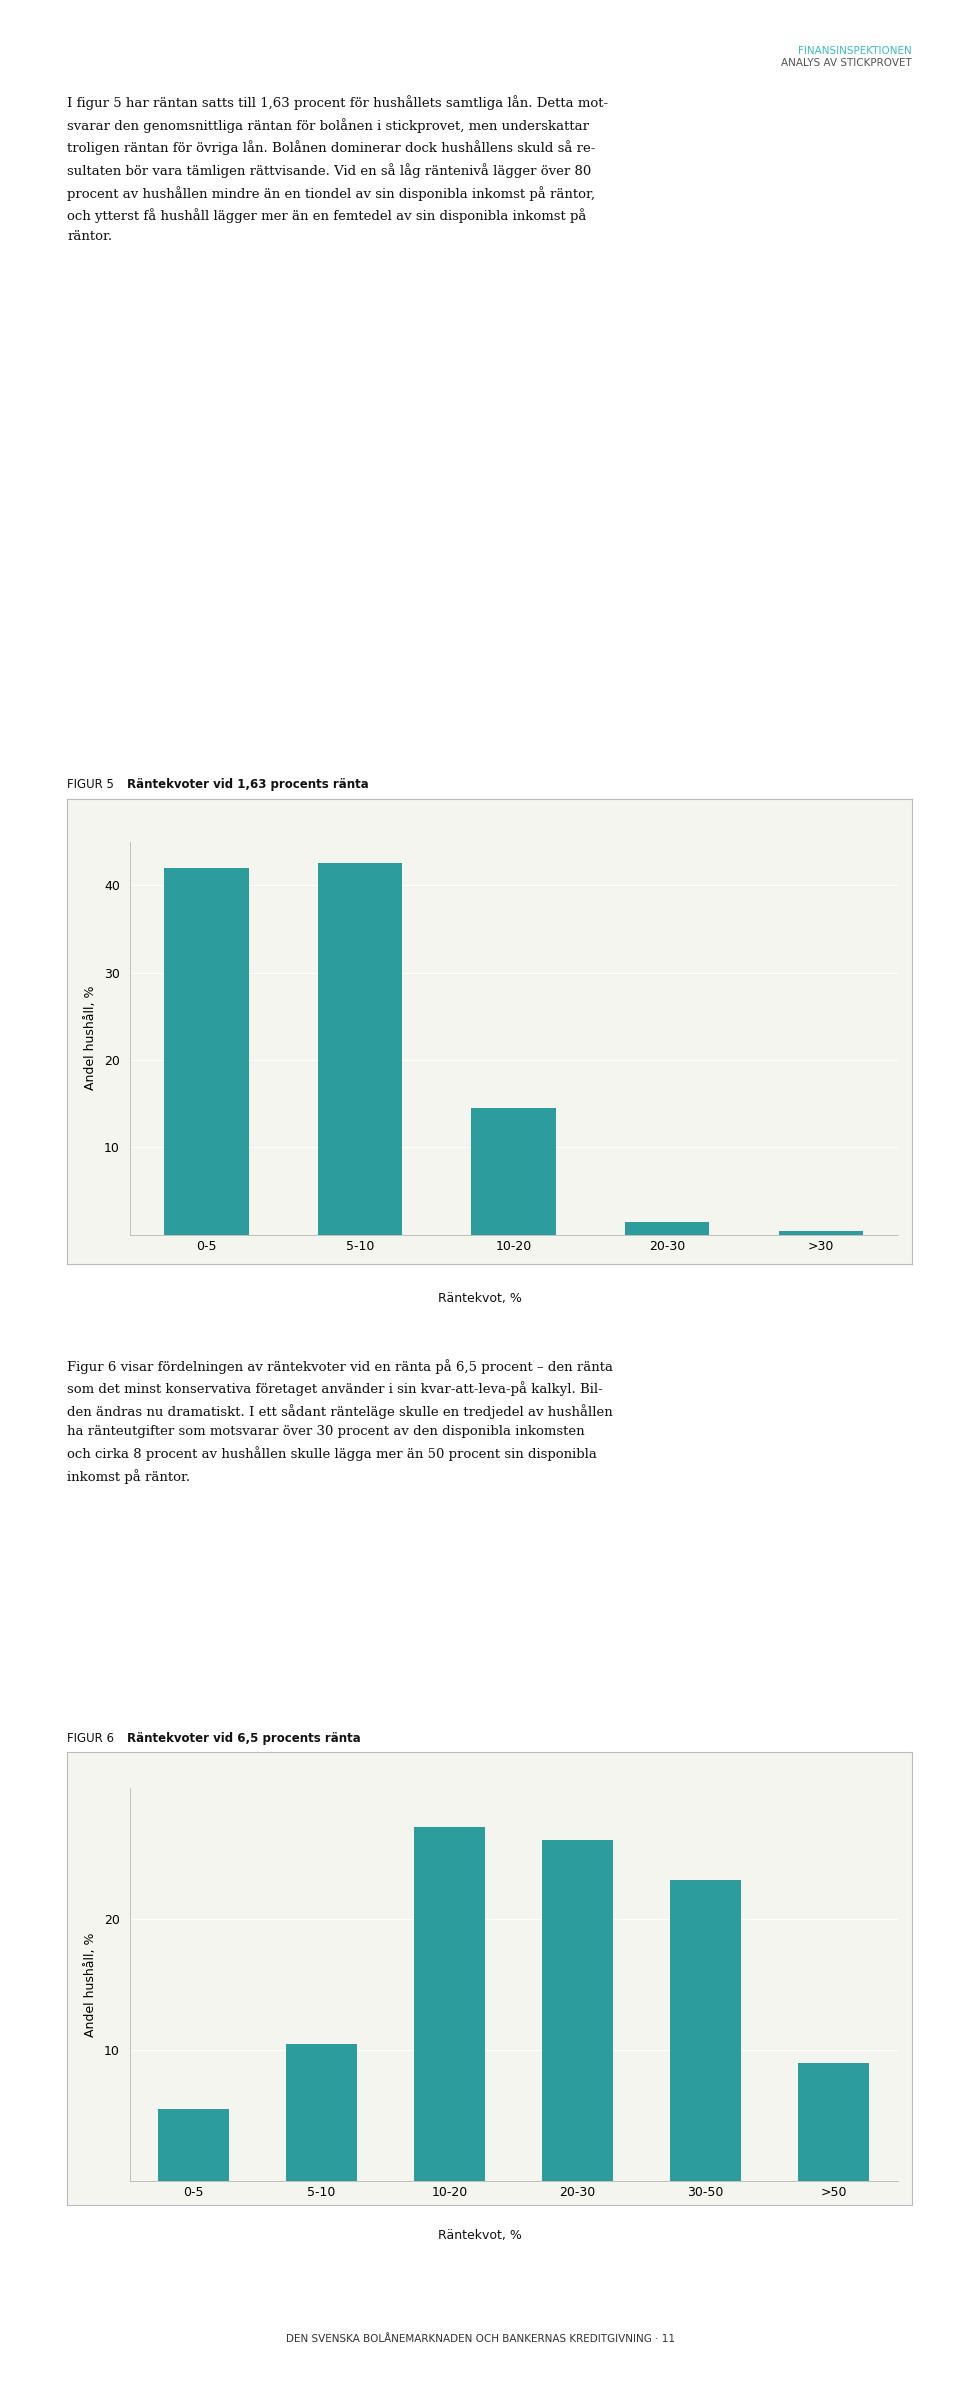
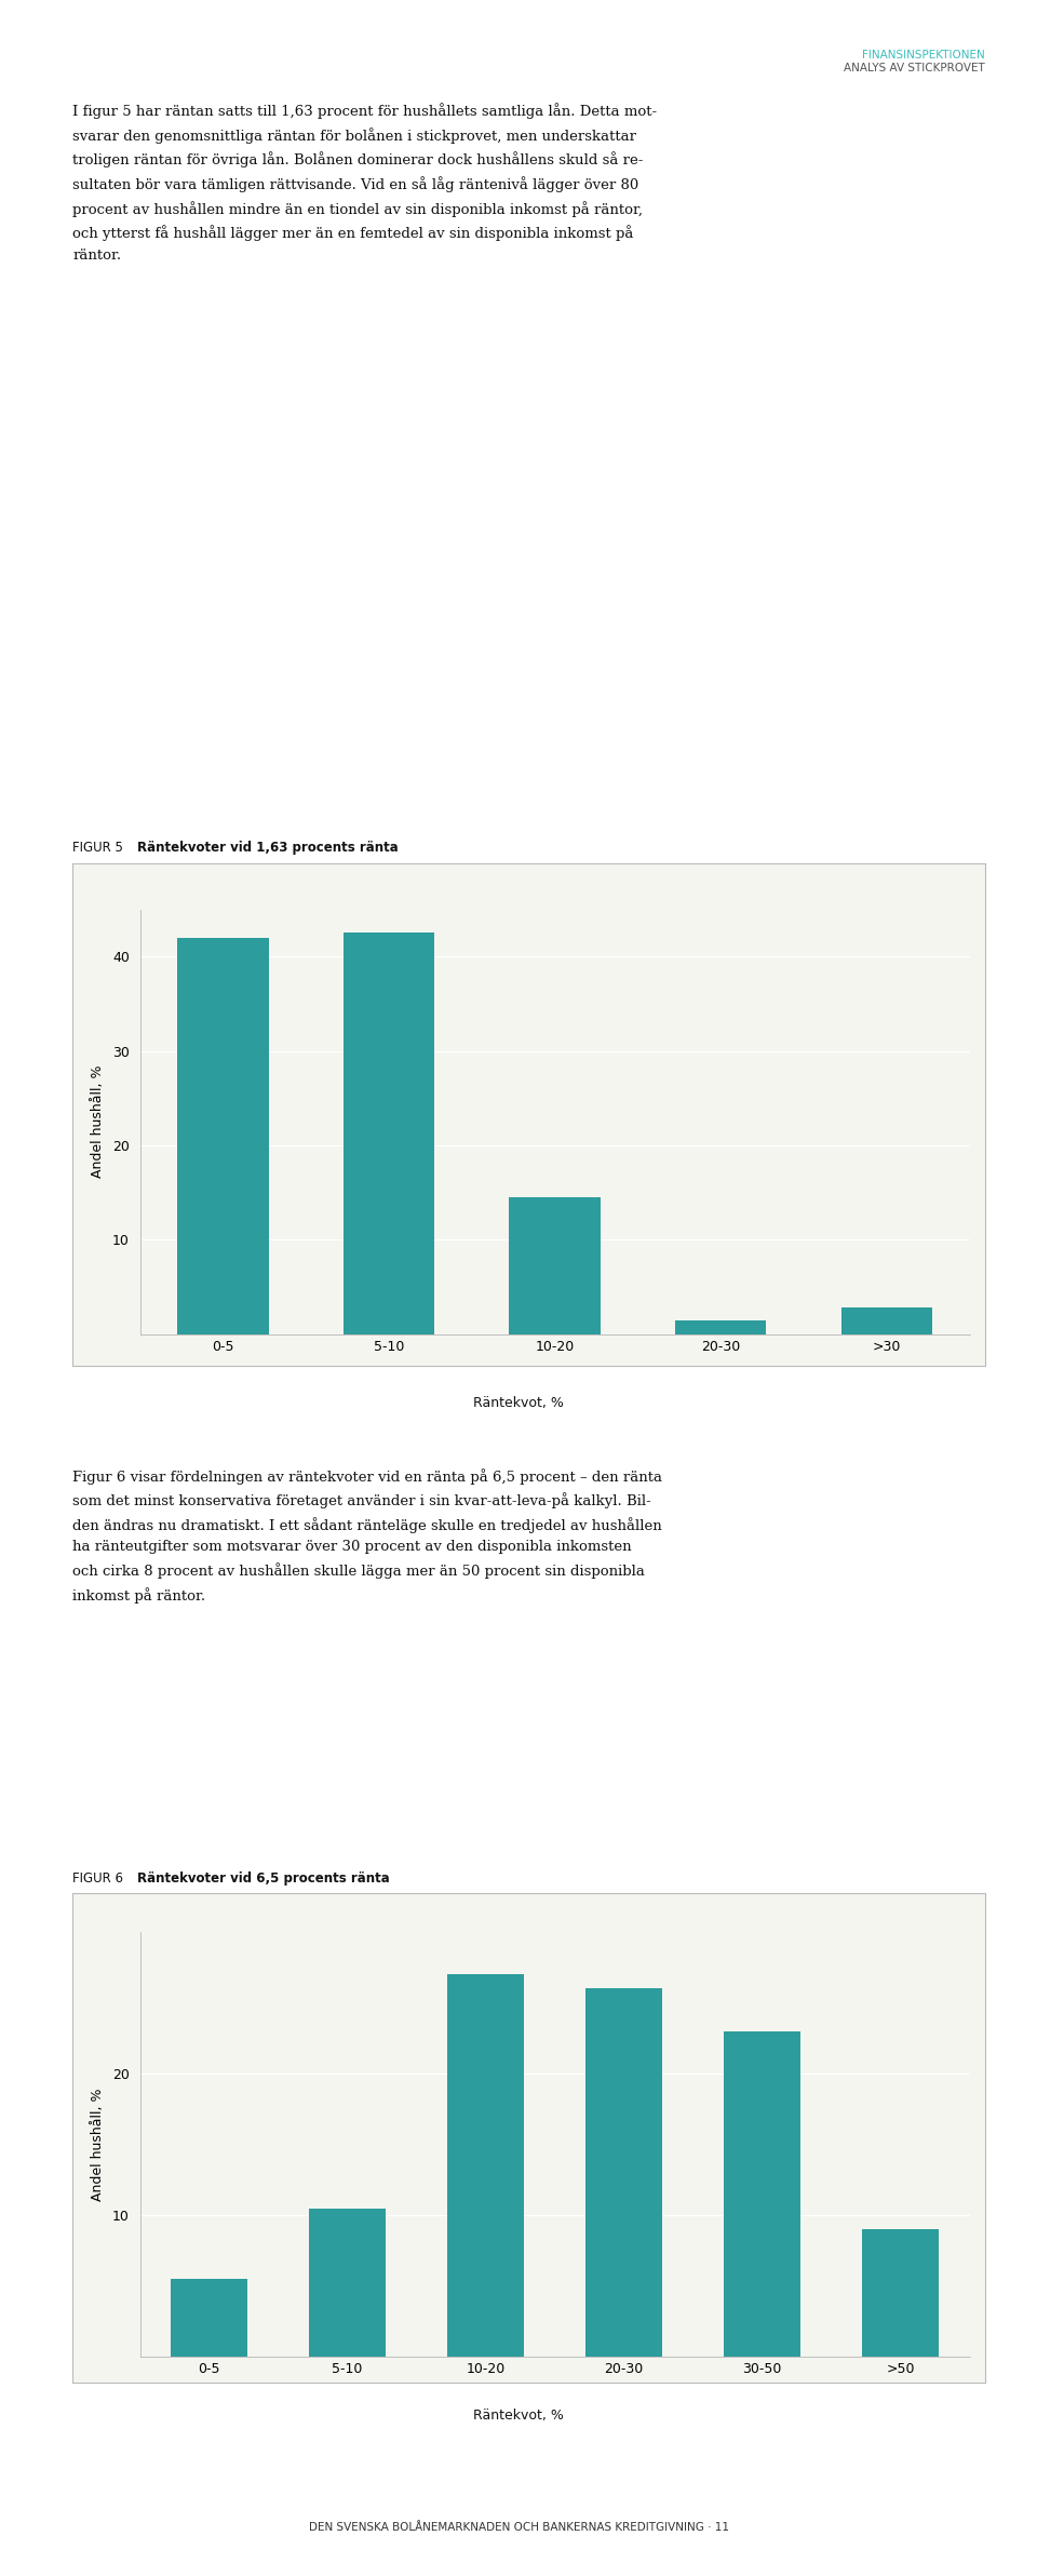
>30: 0.5 -> 2.8
